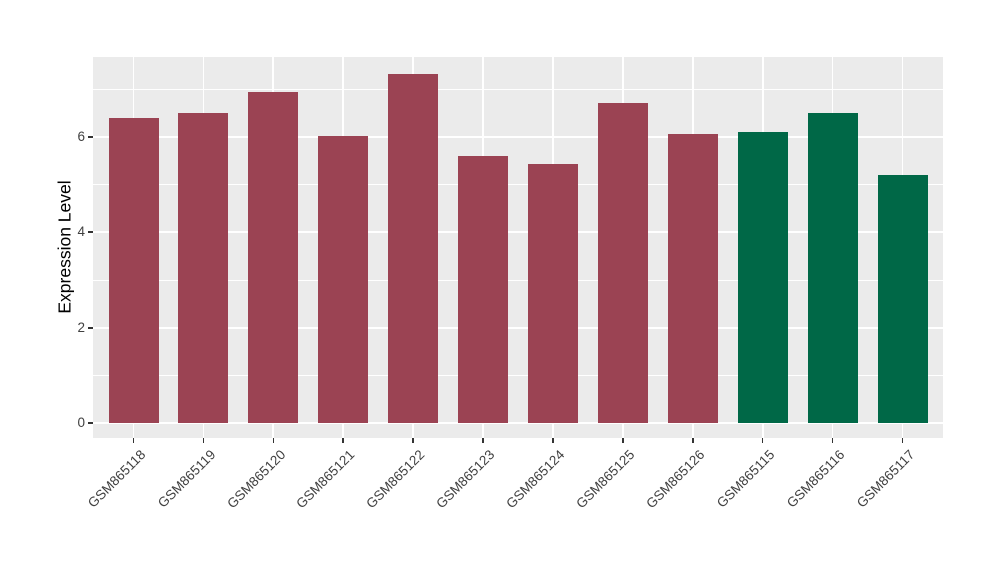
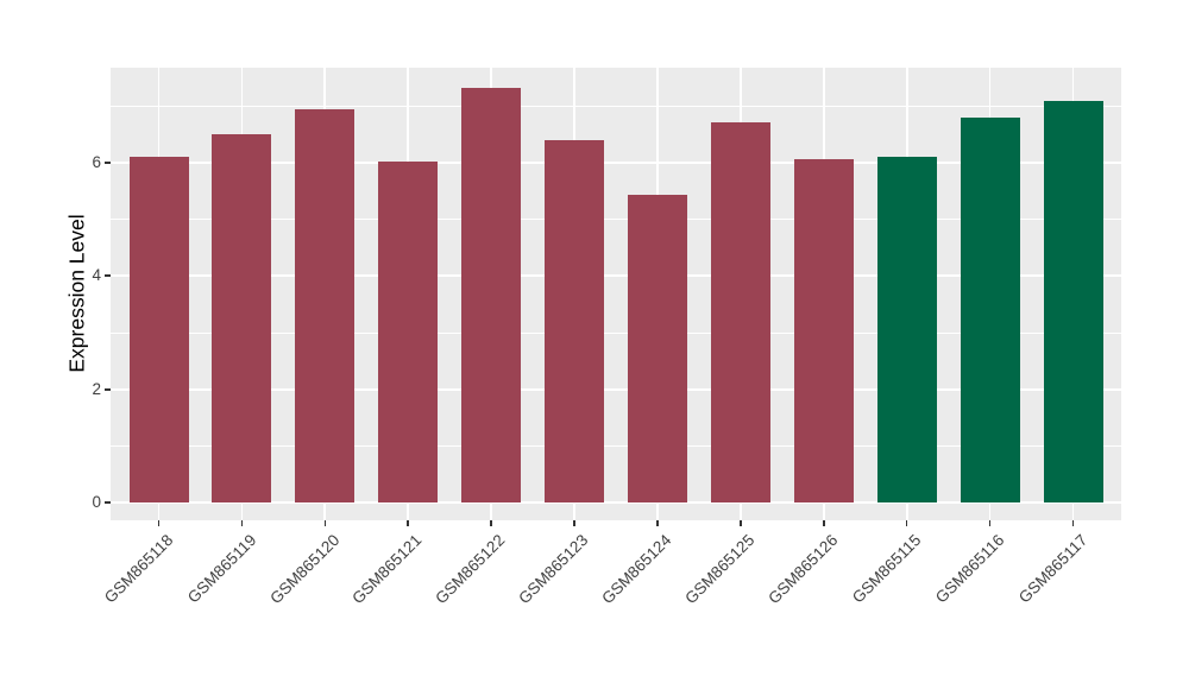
GSM865118: 6.4 -> 6.1
GSM865123: 5.6 -> 6.4
GSM865116: 6.5 -> 6.8
GSM865117: 5.2 -> 7.1
